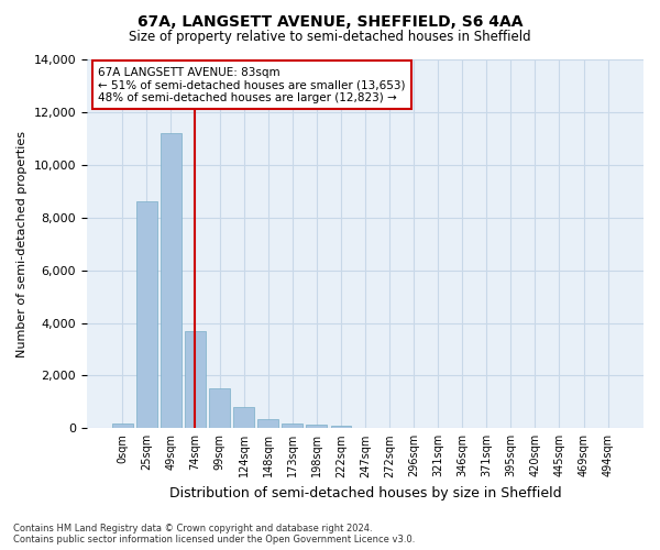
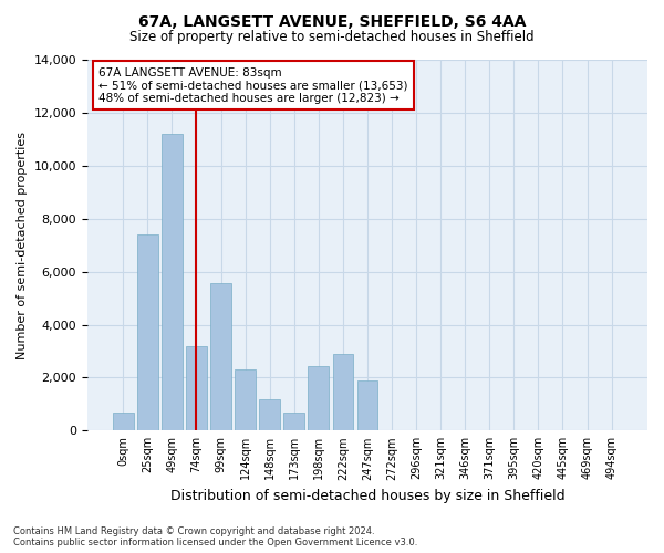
0sqm: 200 -> 700
25sqm: 8,600 -> 7,400
74sqm: 3,700 -> 3,200
99sqm: 1,500 -> 5,550
124sqm: 800 -> 2,300
148sqm: 350 -> 1,200
173sqm: 200 -> 700
198sqm: 150 -> 2,450
222sqm: 80 -> 2,900
247sqm: 20 -> 1,900
